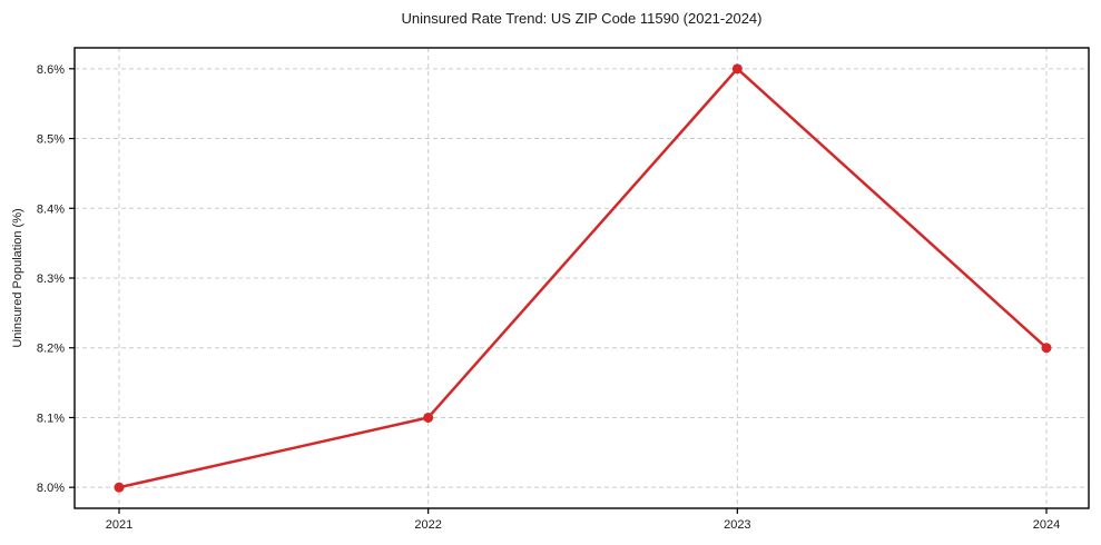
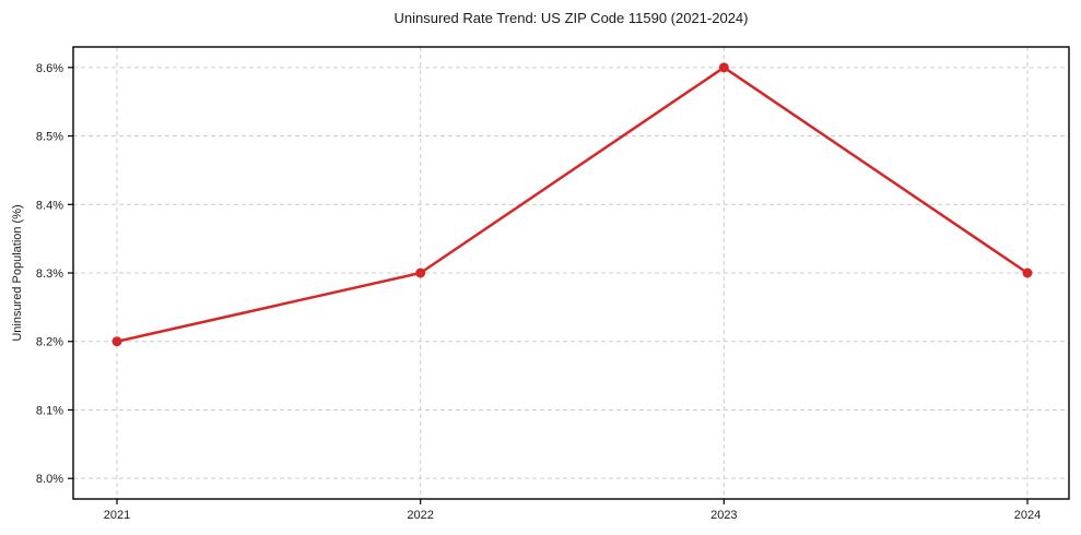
2021: 8.0% -> 8.2%
2022: 8.1% -> 8.3%
2024: 8.2% -> 8.3%
